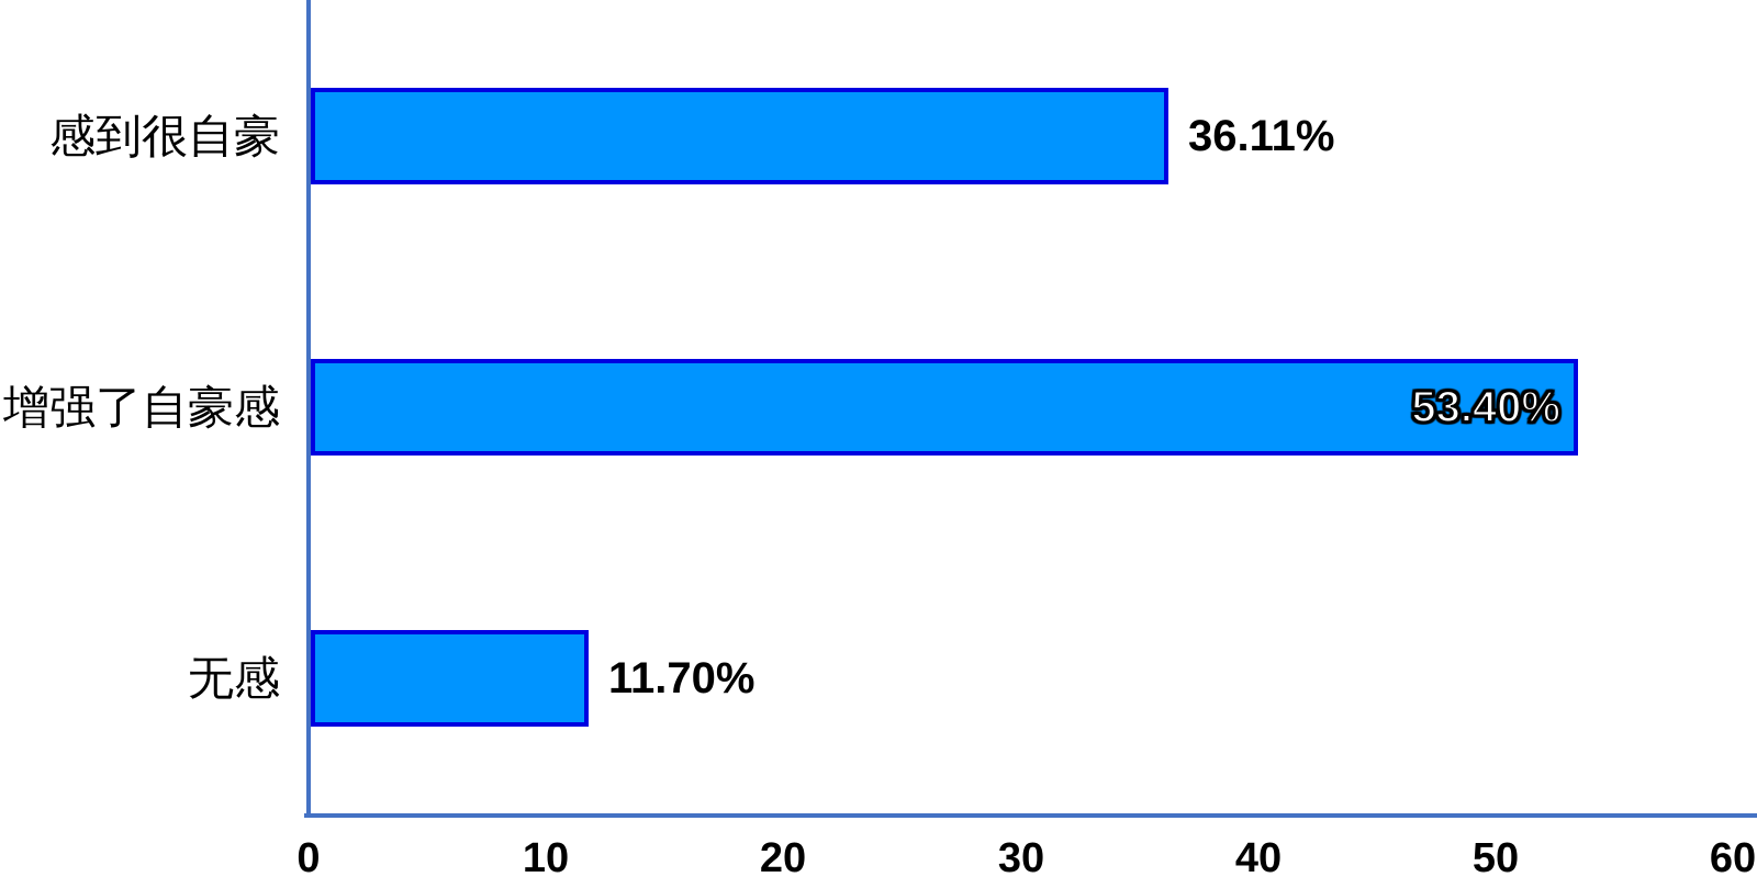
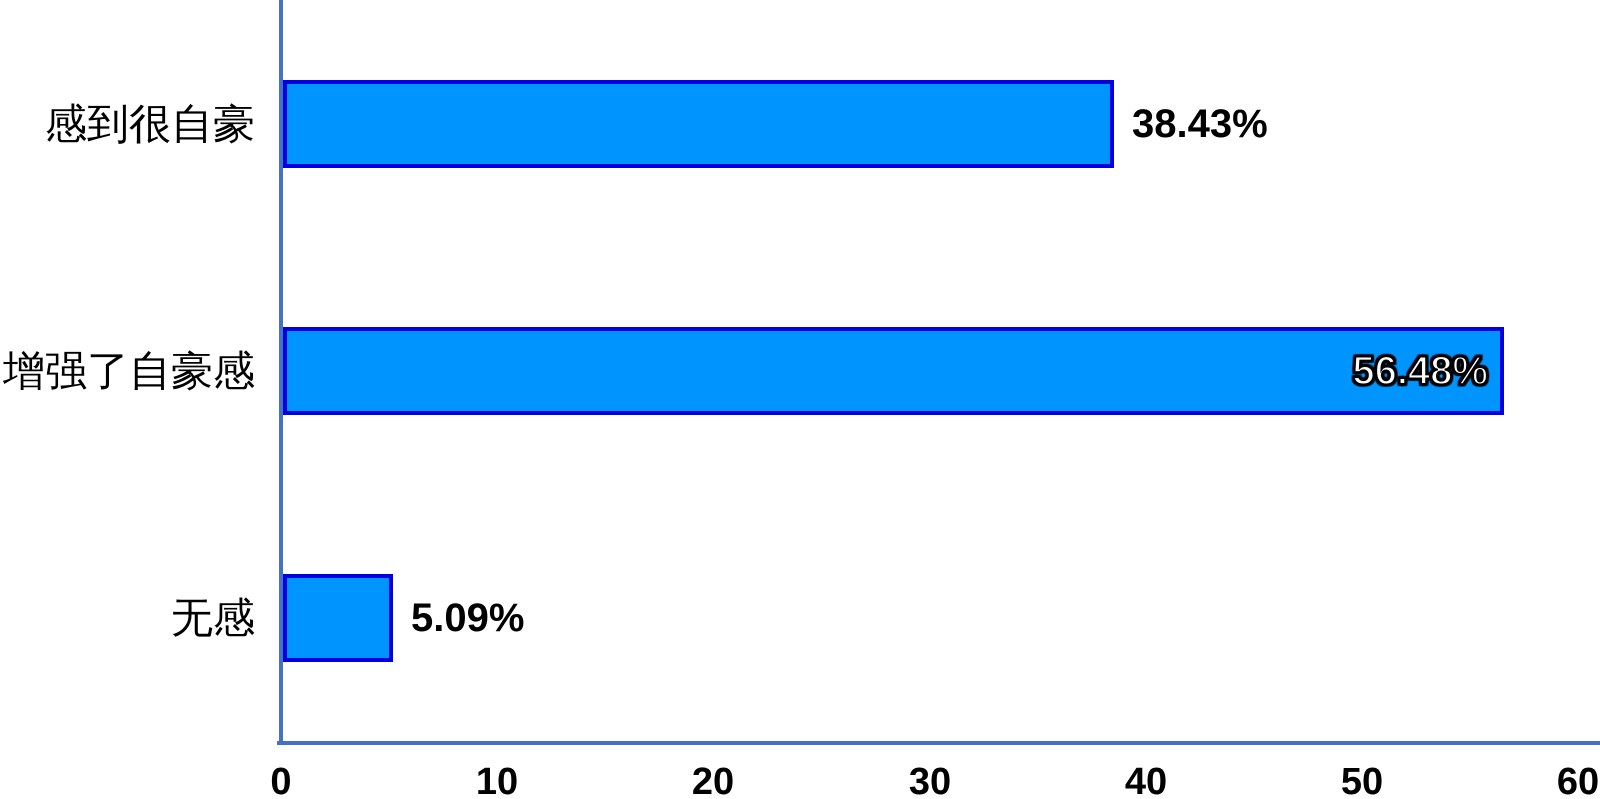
感到很自豪: 36.11% -> 38.43%
增强了自豪感: 53.40% -> 56.48%
无感: 11.70% -> 5.09%
